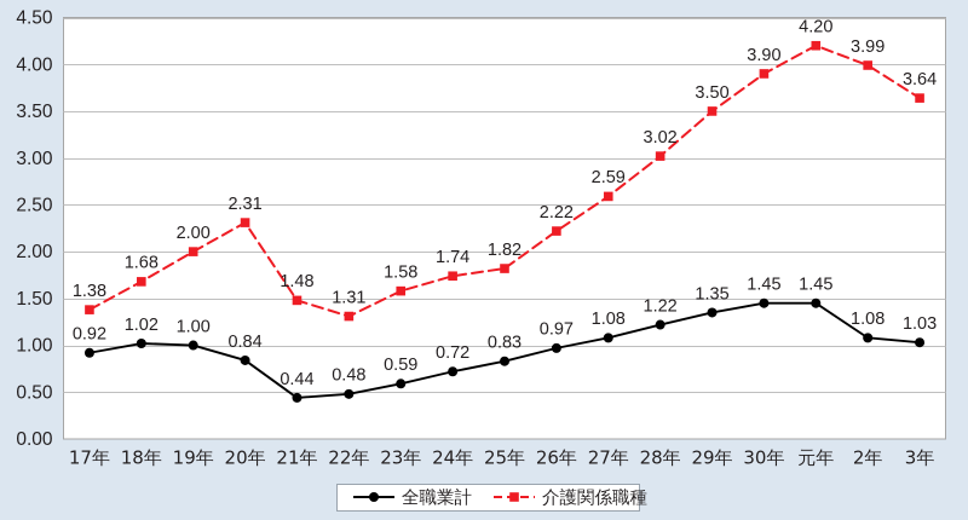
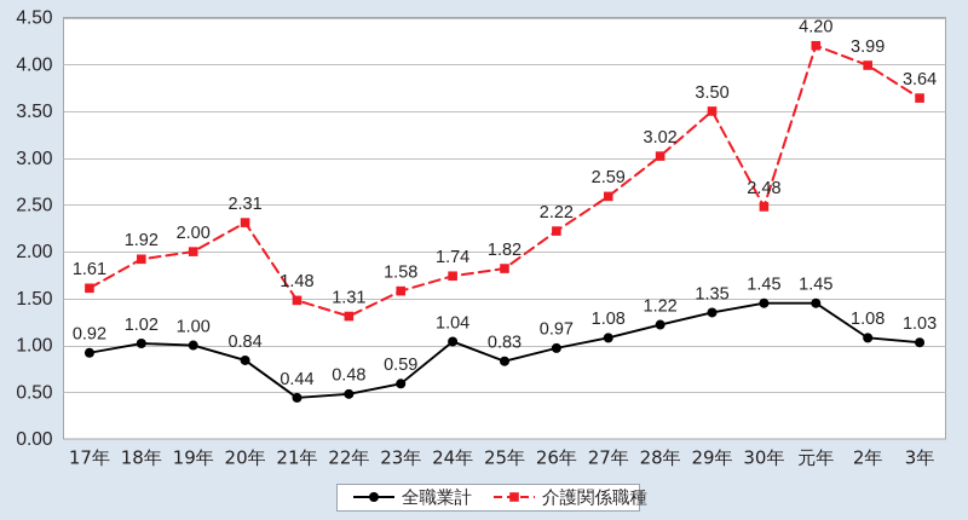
介護関係職種/17年: 1.38 -> 1.61
介護関係職種/18年: 1.68 -> 1.92
全職業計/24年: 0.72 -> 1.04
介護関係職種/30年: 3.90 -> 2.48
